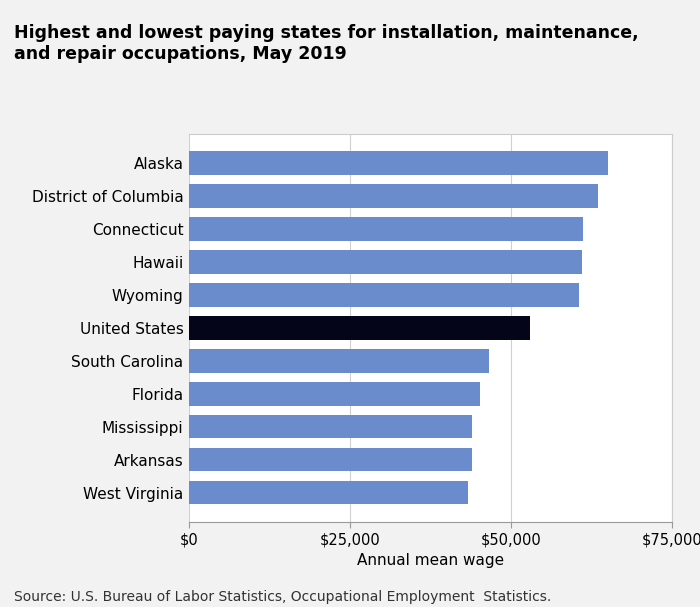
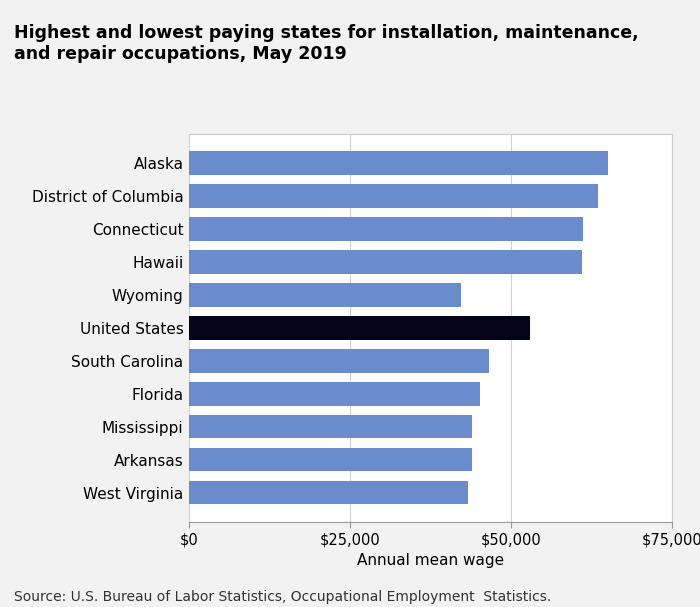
Wyoming: $60,500 -> $42,200
